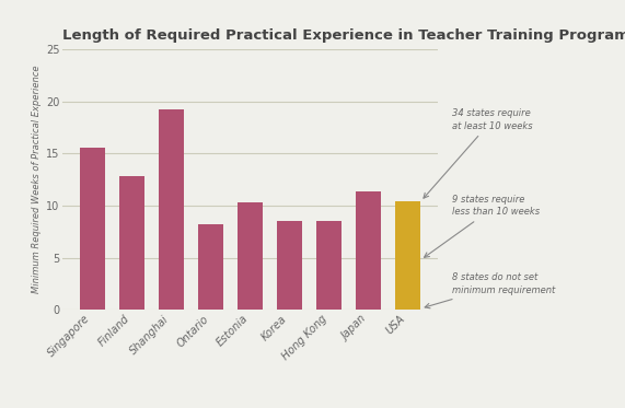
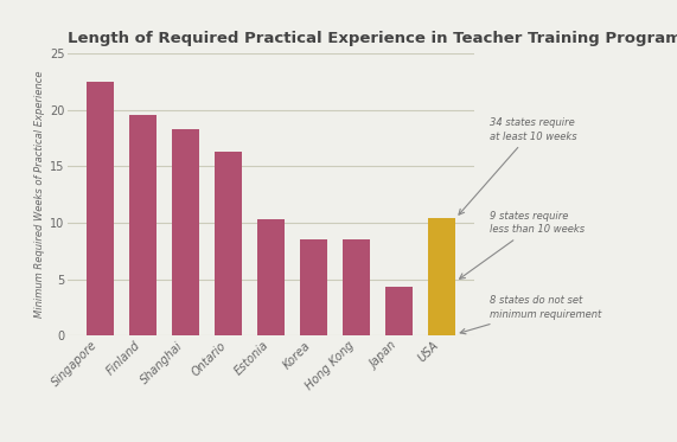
Singapore: 15.6 -> 22.5
Finland: 12.8 -> 19.5
Shanghai: 19.2 -> 18.3
Ontario: 8.2 -> 16.3
Japan: 11.4 -> 4.3
